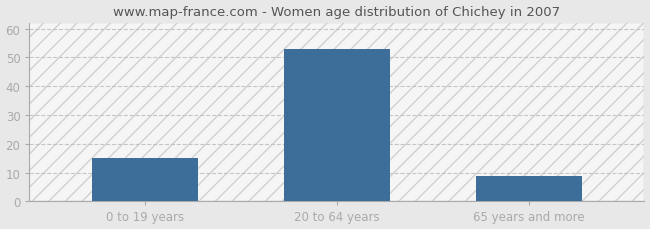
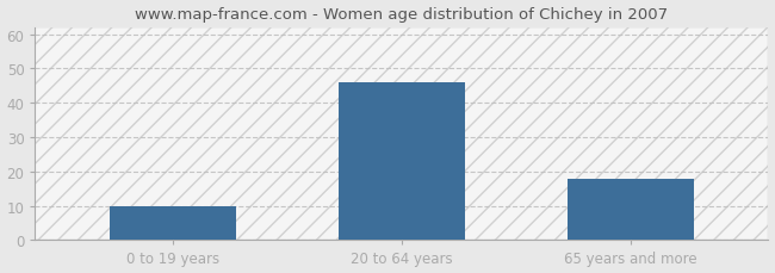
0 to 19 years: 15 -> 10
20 to 64 years: 53 -> 46
65 years and more: 9 -> 18
